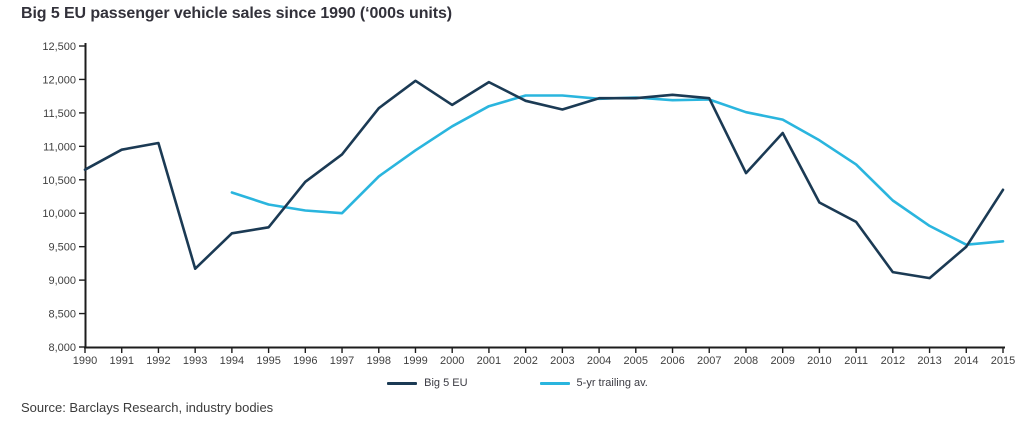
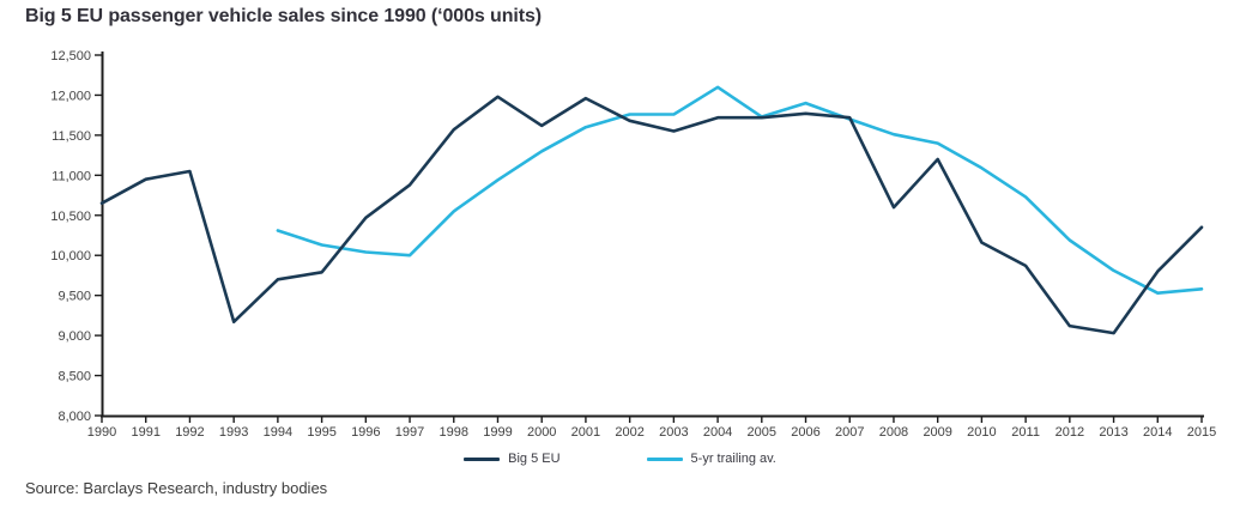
5-yr trailing av./2004: 11700 -> 12100
5-yr trailing av./2006: 11700 -> 11900
Big 5 EU/2014: 9500 -> 9800
